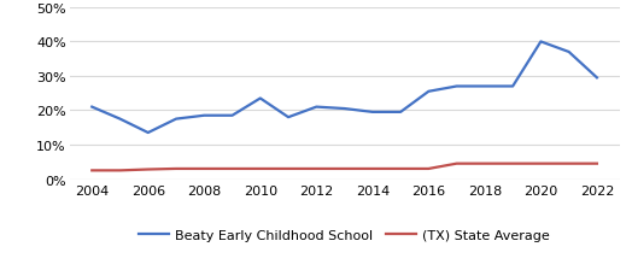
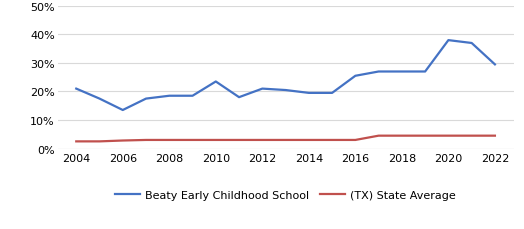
Beaty Early Childhood School/2020: 40.0% -> 38.0%
